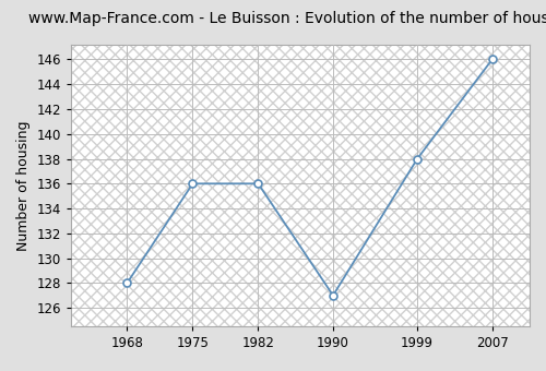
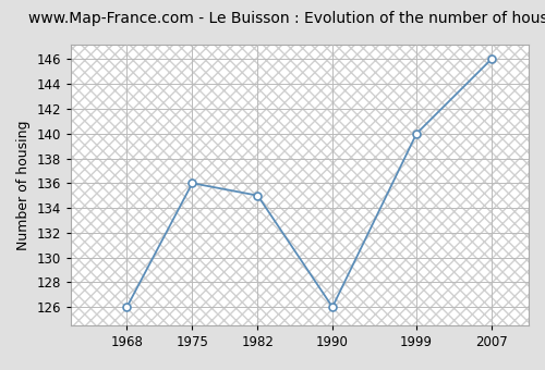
1968: 128 -> 126
1982: 136 -> 135
1990: 127 -> 126
1999: 138 -> 140
